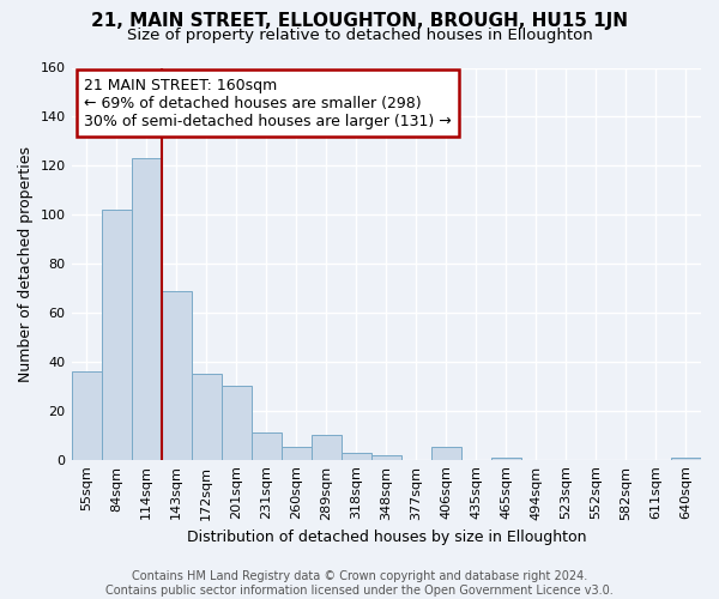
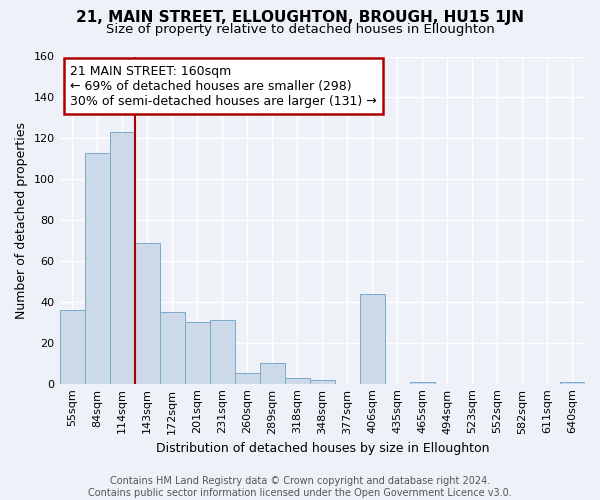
84sqm: 102 -> 113
231sqm: 11 -> 31
406sqm: 5 -> 44
